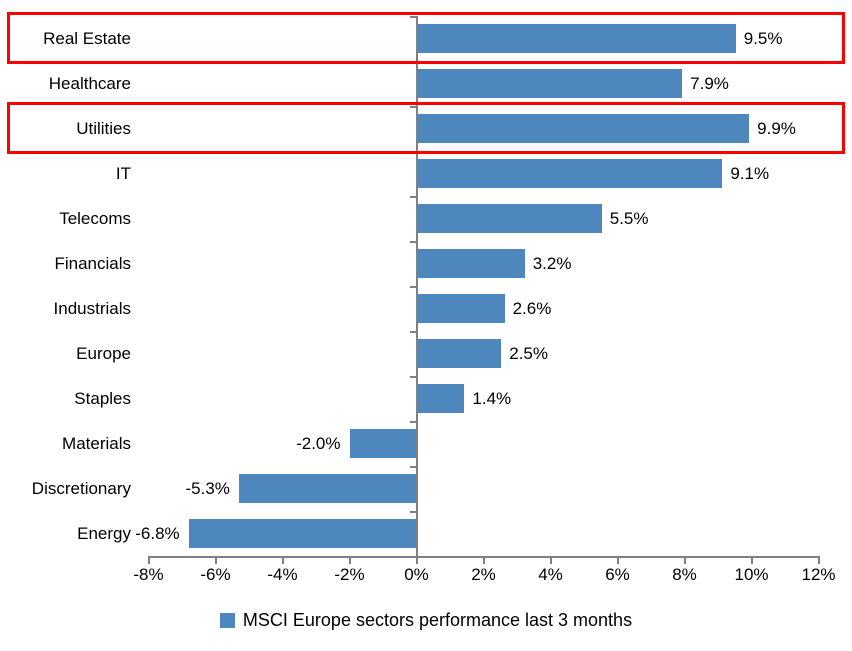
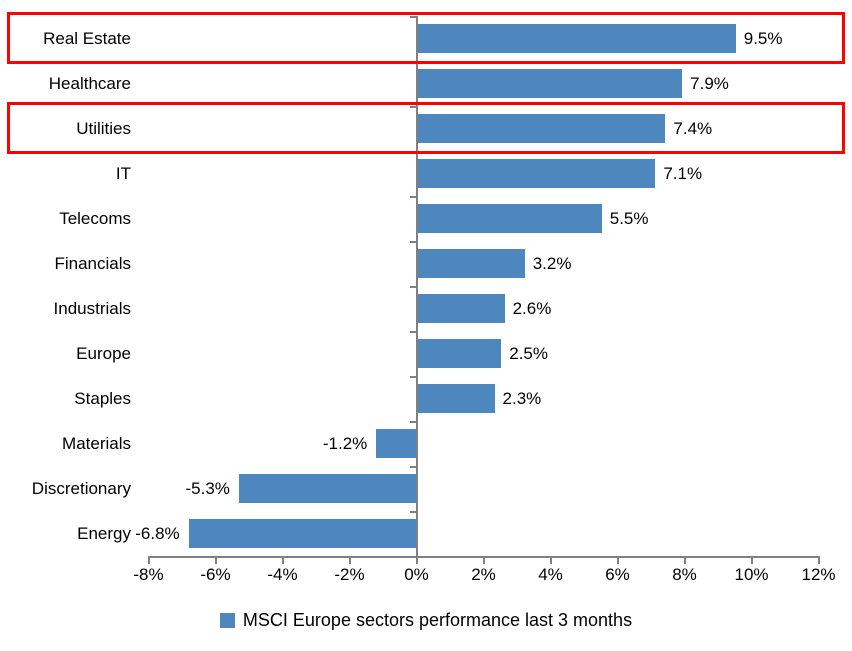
Utilities: 9.9% -> 7.4%
IT: 9.1% -> 7.1%
Staples: 1.4% -> 2.3%
Materials: -2.0% -> -1.2%
